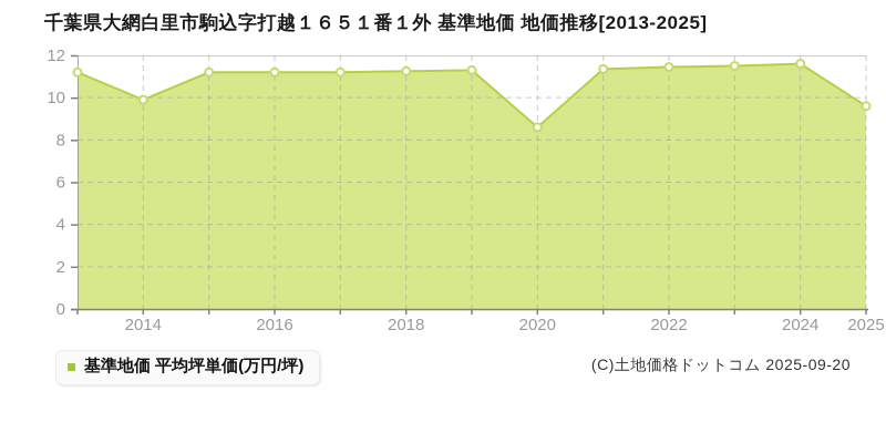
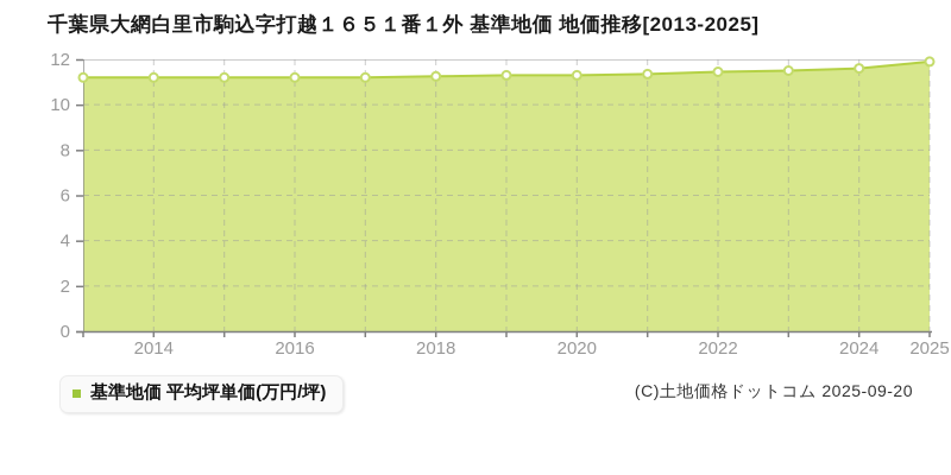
2014: 9.9 -> 11.2
2020: 8.6 -> 11.3
2025: 9.6 -> 11.9
